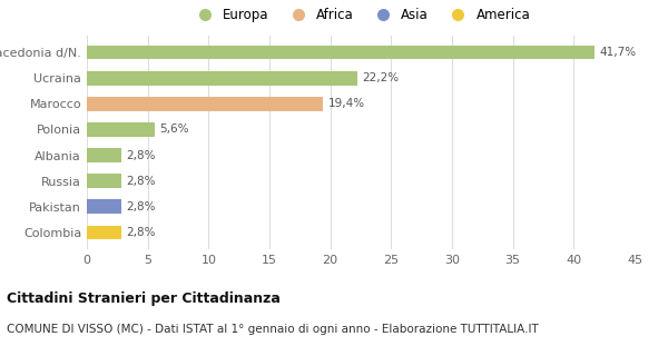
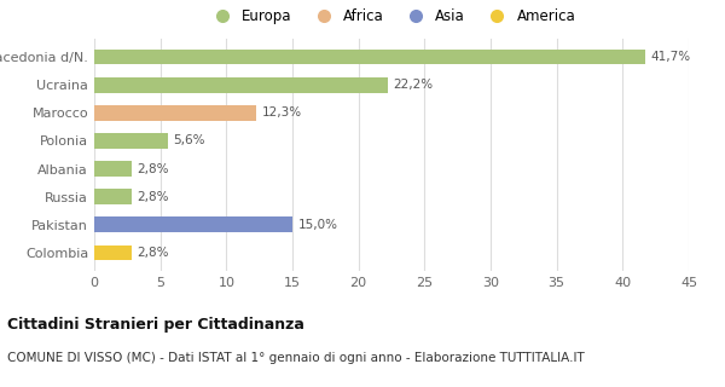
Marocco: 19,4% -> 12,3%
Pakistan: 2,8% -> 15,0%
